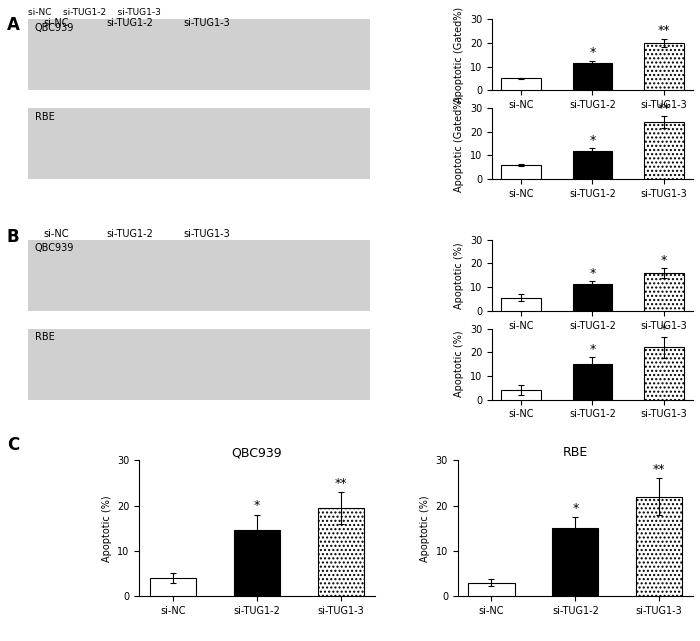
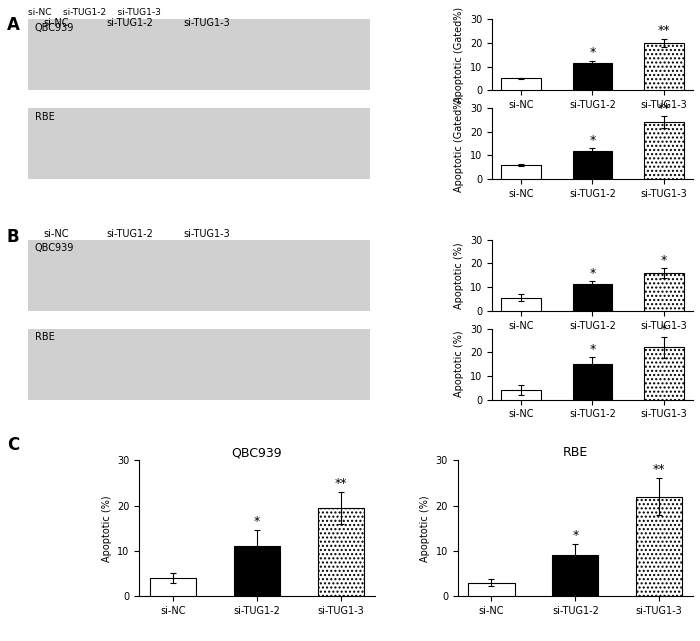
QBC939/si-TUG1-2: 14.5 -> 11.0
RBE/si-TUG1-2: 15 -> 9
